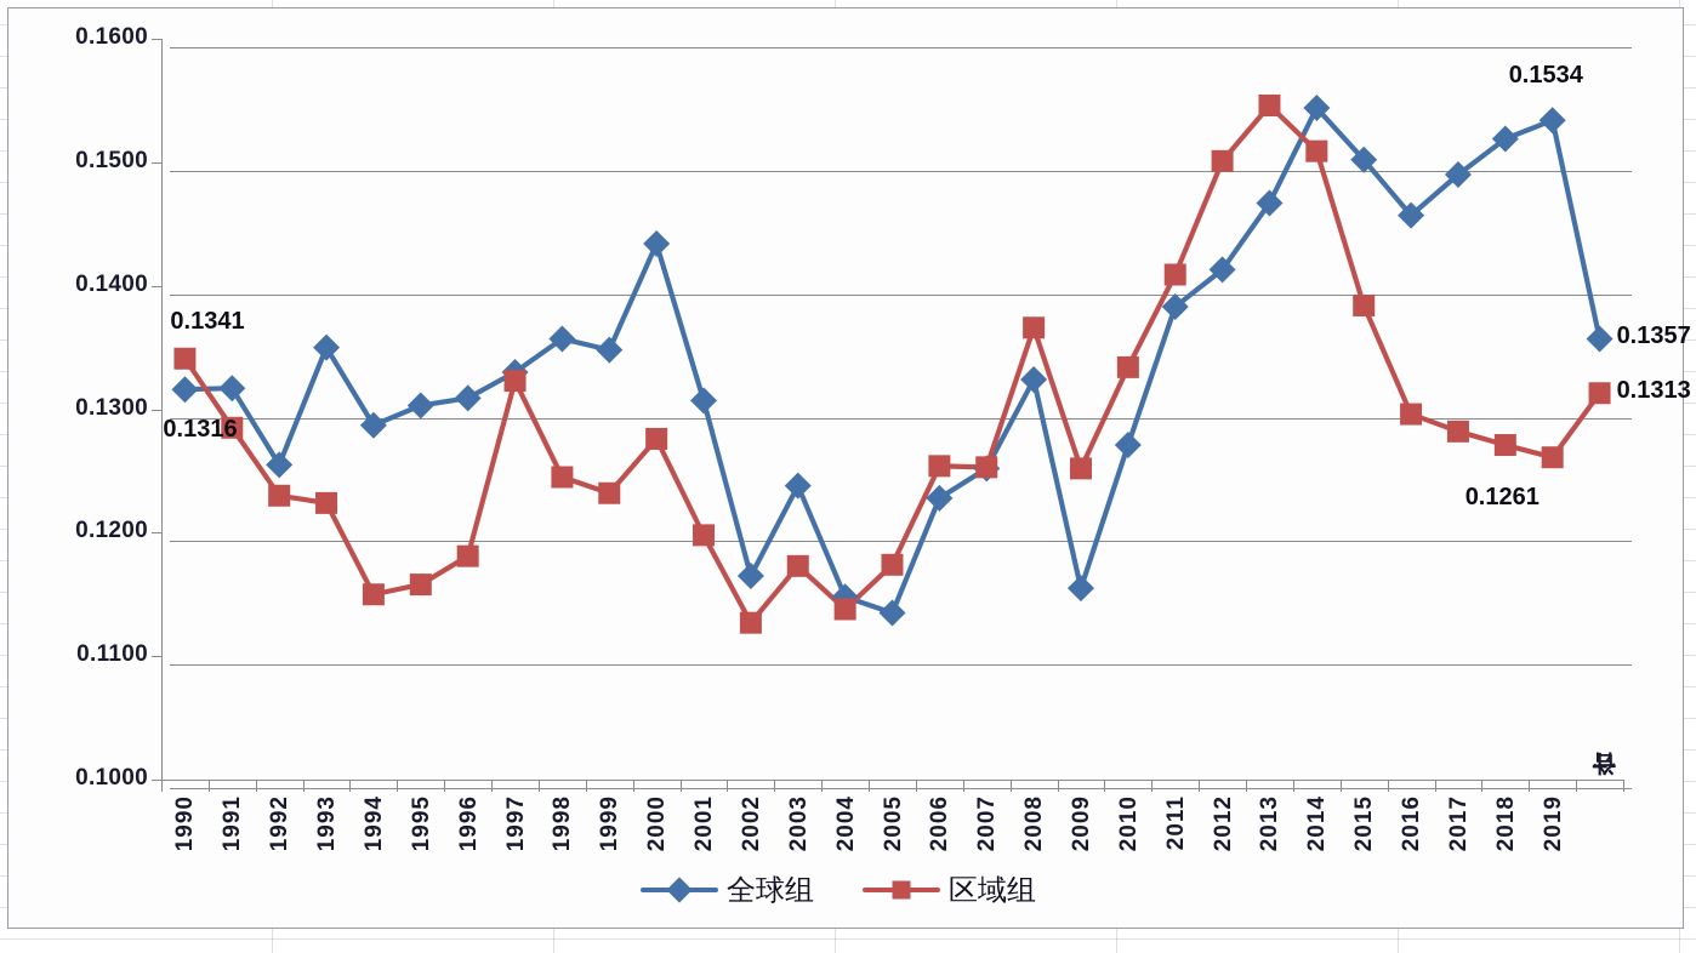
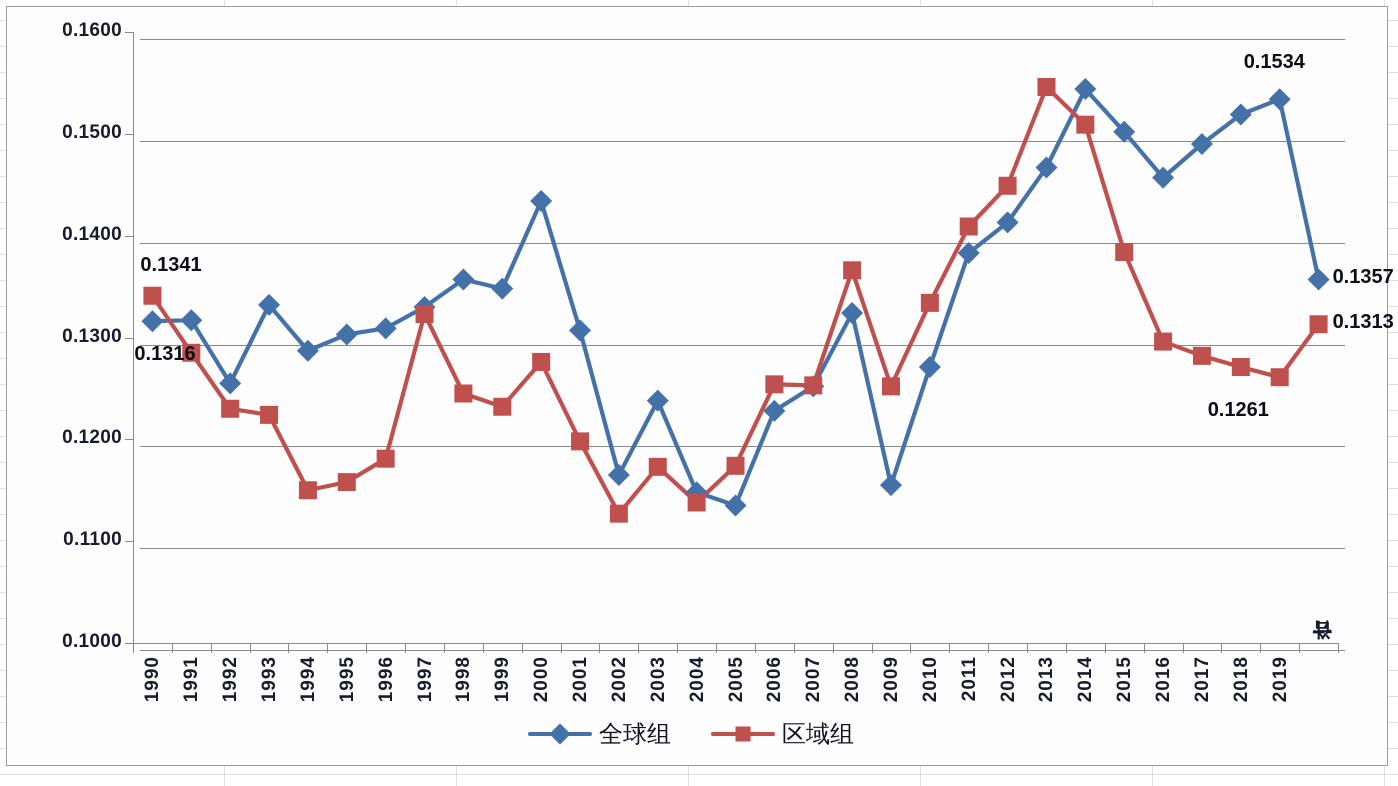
全球组/1993: 0.1350 -> 0.1332
区域组/2012: 0.1501 -> 0.1449
